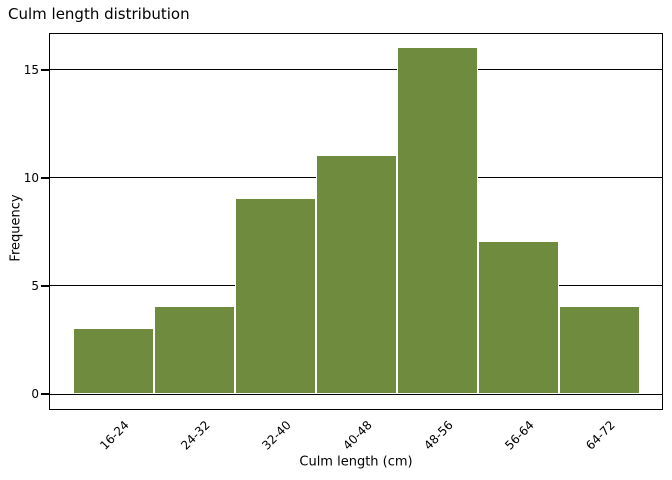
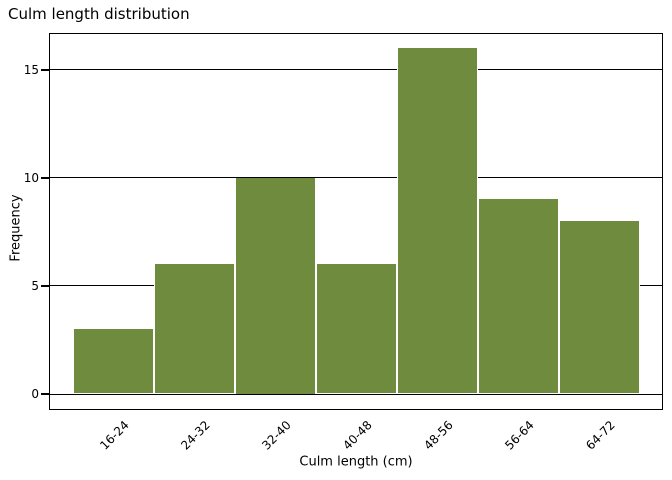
24-32: 4 -> 6
32-40: 9 -> 10
40-48: 11 -> 6
56-64: 7 -> 9
64-72: 4 -> 8
